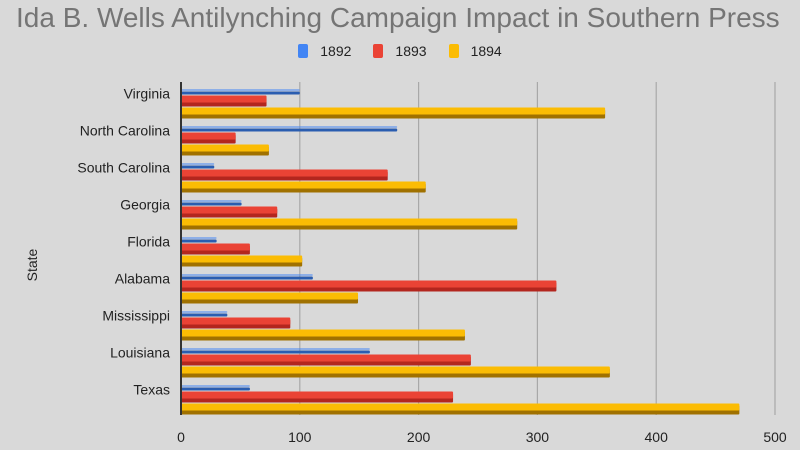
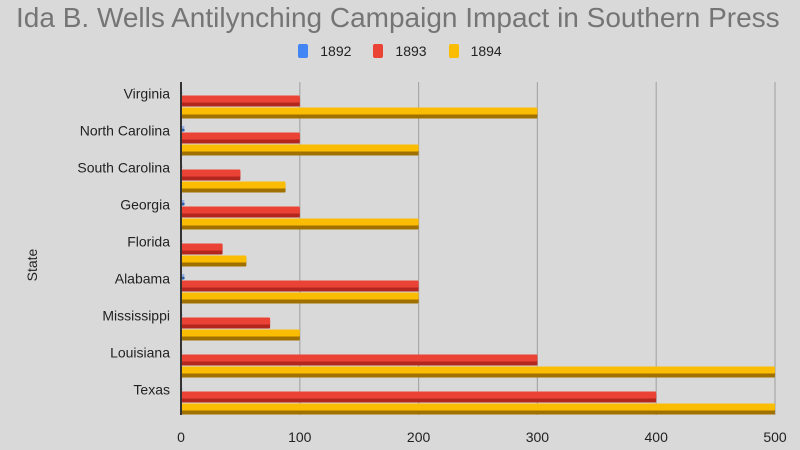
1892/Virginia: 100 -> 1
1893/Virginia: 72 -> 100
1894/Virginia: 357 -> 300
1892/North Carolina: 182 -> 3
1893/North Carolina: 46 -> 100
1894/North Carolina: 74 -> 200
1892/South Carolina: 28 -> 1
1893/South Carolina: 174 -> 50
1894/South Carolina: 206 -> 88
1892/Georgia: 51 -> 3
1893/Georgia: 81 -> 100
1894/Georgia: 283 -> 200
1892/Florida: 30 -> 1
1893/Florida: 58 -> 35
1894/Florida: 102 -> 55
1892/Alabama: 111 -> 3
1893/Alabama: 316 -> 200
1894/Alabama: 149 -> 200
1892/Mississippi: 39 -> 1
1893/Mississippi: 92 -> 75
1894/Mississippi: 239 -> 100
1892/Louisiana: 159 -> 1
1893/Louisiana: 244 -> 300
1894/Louisiana: 361 -> 500
1892/Texas: 58 -> 1
1893/Texas: 229 -> 400
1894/Texas: 470 -> 500
